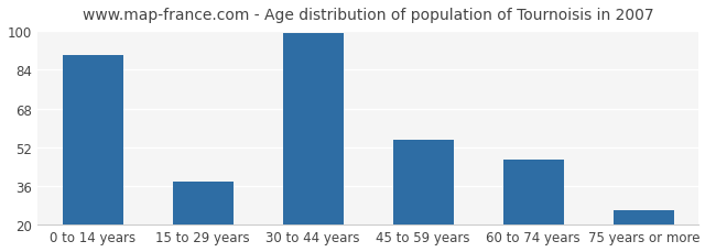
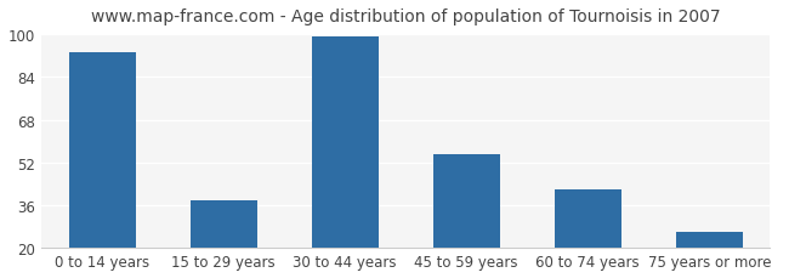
0 to 14 years: 90 -> 93
60 to 74 years: 47 -> 42
